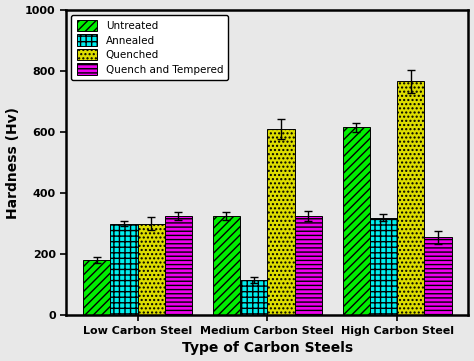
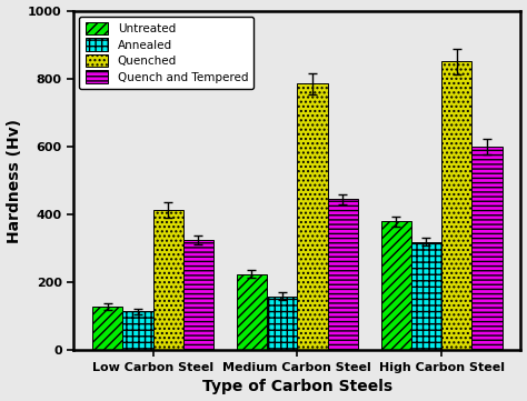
Untreated/Low Carbon Steel: 180 -> 130
Annealed/Low Carbon Steel: 300 -> 115
Quenched/Low Carbon Steel: 300 -> 413
Untreated/Medium Carbon Steel: 325 -> 225
Annealed/Medium Carbon Steel: 115 -> 160
Quenched/Medium Carbon Steel: 610 -> 785
Quench and Tempered/Medium Carbon Steel: 325 -> 445
Untreated/High Carbon Steel: 615 -> 380
Quenched/High Carbon Steel: 765 -> 850
Quench and Tempered/High Carbon Steel: 255 -> 600
